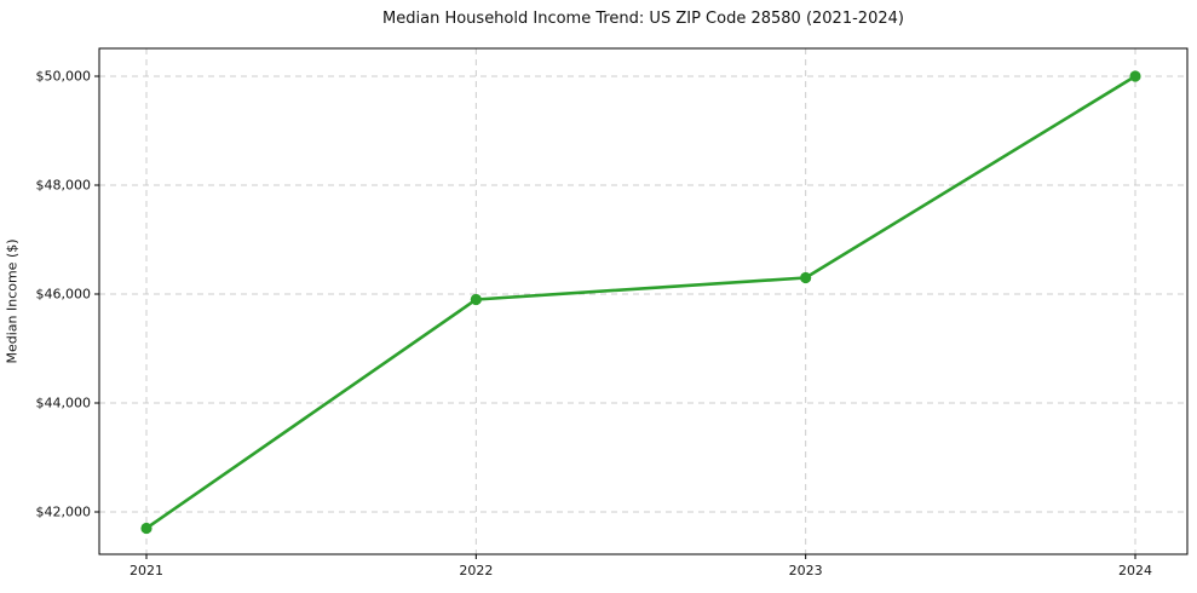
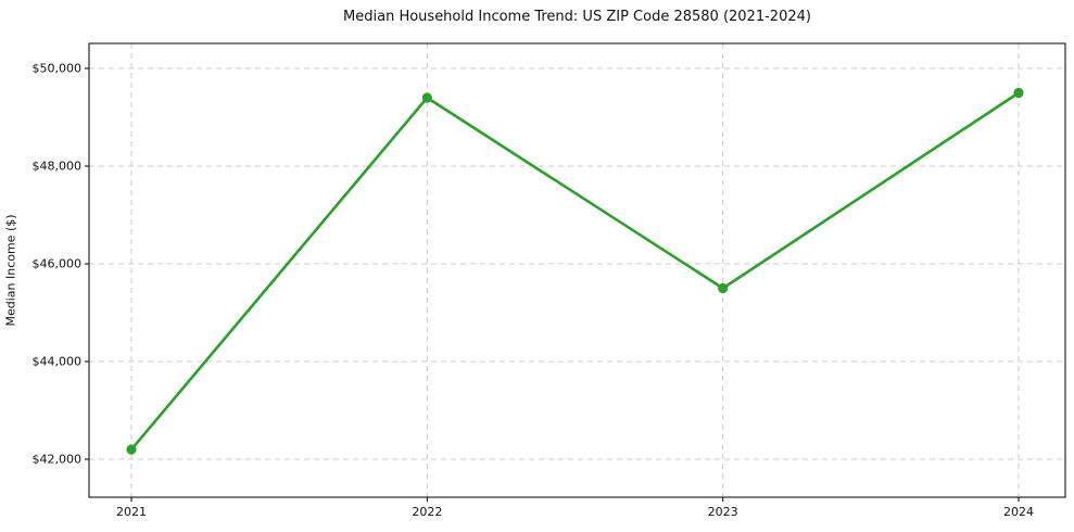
2021: $41700 -> $42200
2022: $45900 -> $49400
2023: $46300 -> $45500
2024: $50000 -> $49500
